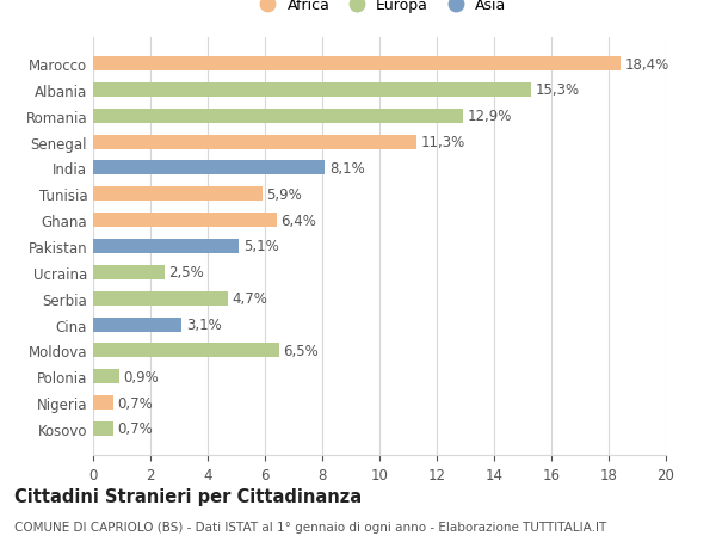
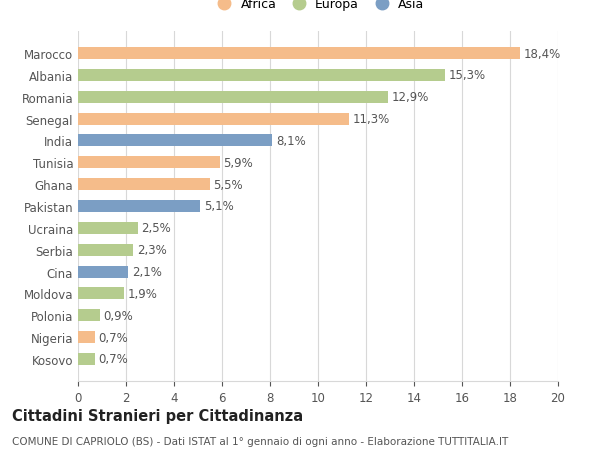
Ghana: 6,4% -> 5,5%
Serbia: 4,7% -> 2,3%
Cina: 3,1% -> 2,1%
Moldova: 6,5% -> 1,9%
